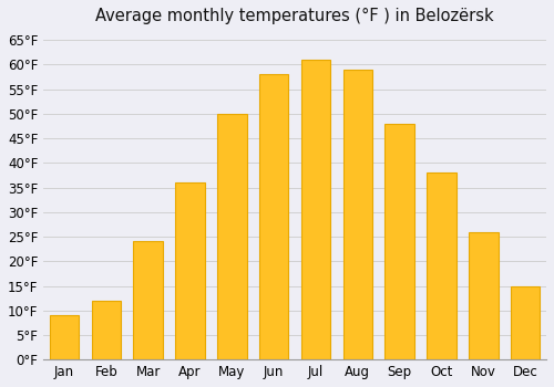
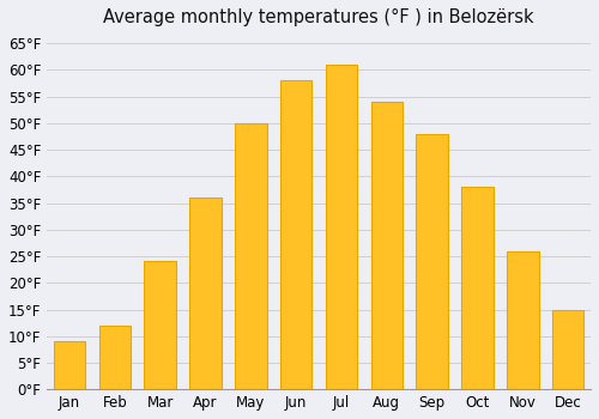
Aug: 59°F -> 54°F
